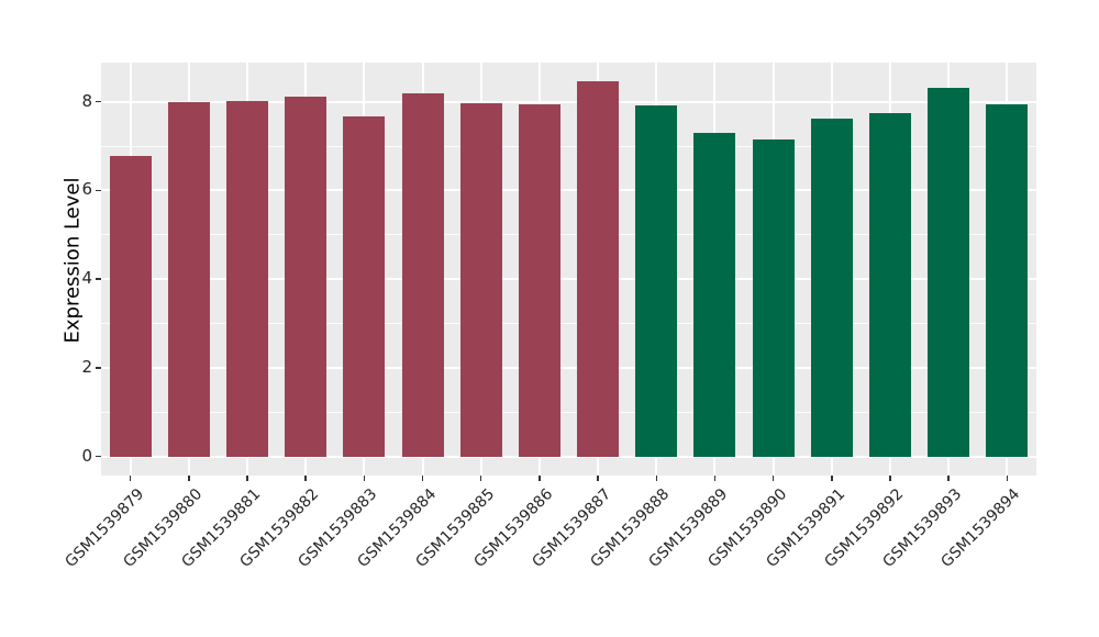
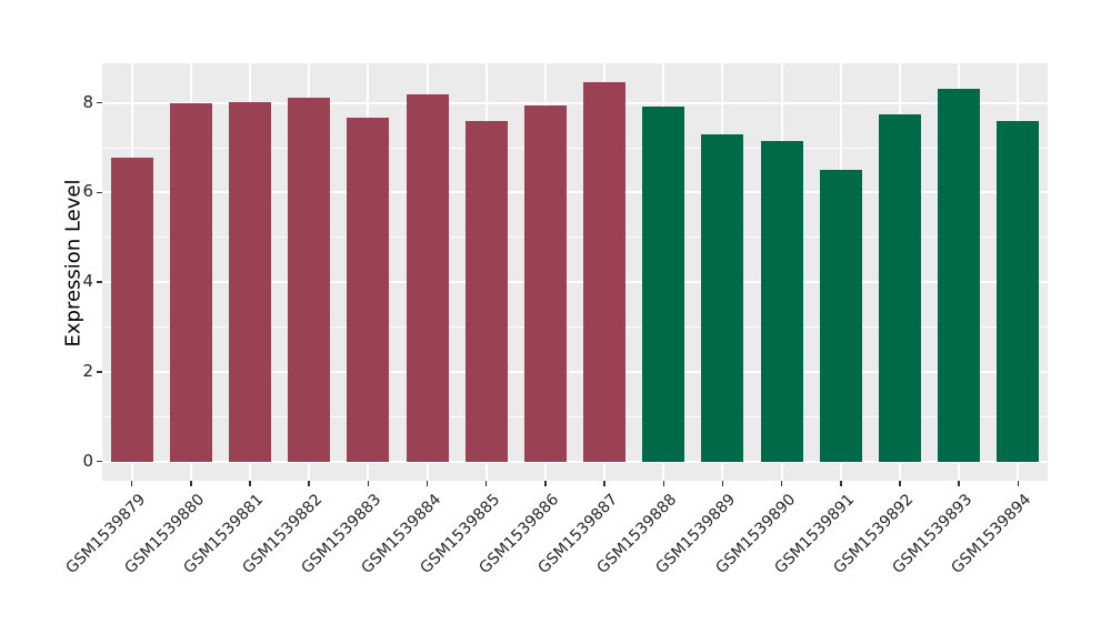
GSM1539885: 8.0 -> 7.6
GSM1539891: 7.6 -> 6.5
GSM1539894: 8.0 -> 7.6
